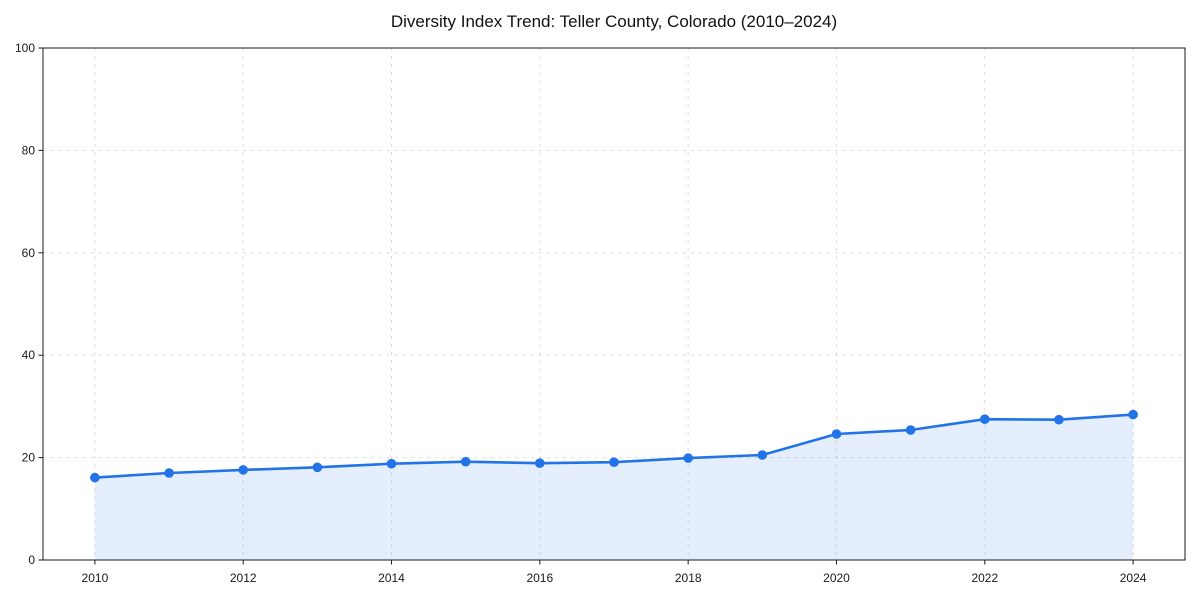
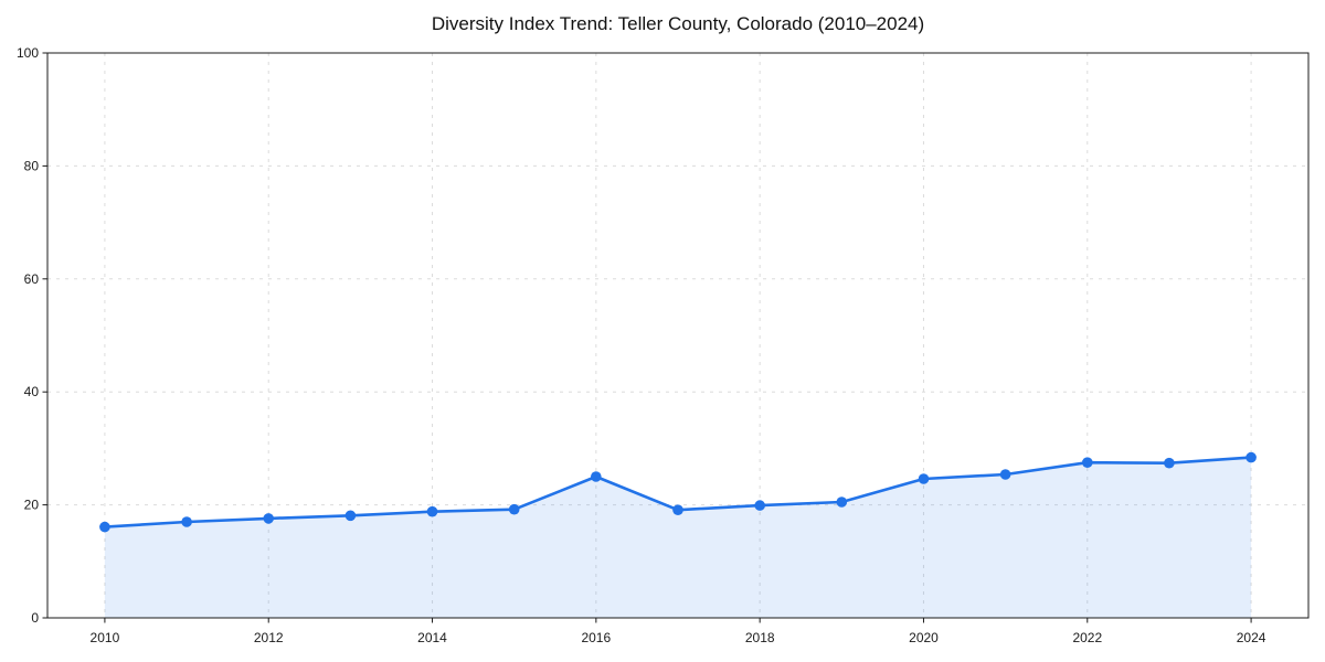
2016: 19 -> 25
